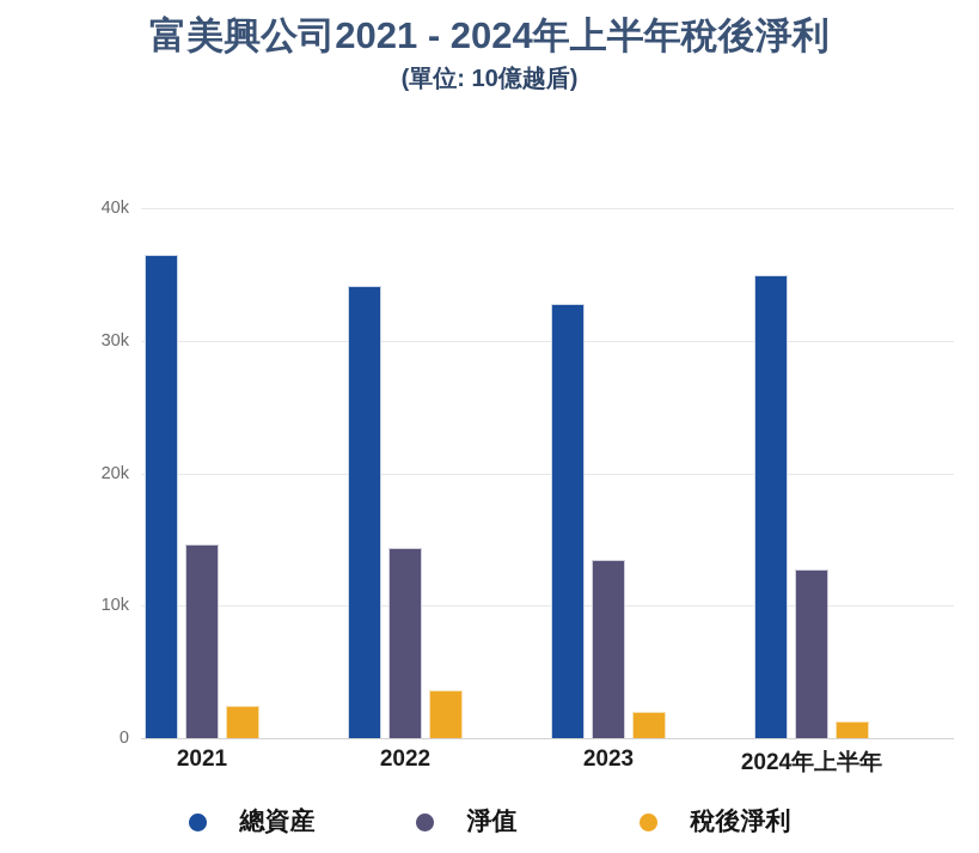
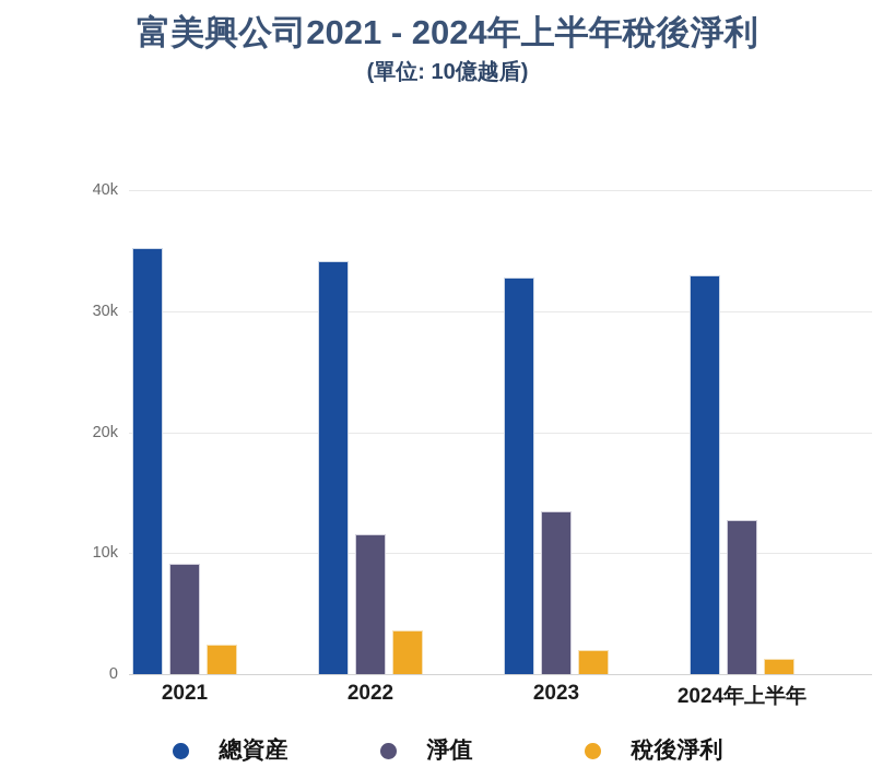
總資産/2021: 36.5k -> 35.2k
淨值/2021: 14.6k -> 9.1k
淨值/2022: 14.4k -> 11.6k
總資産/2024年上半年: 34.9k -> 33.0k
